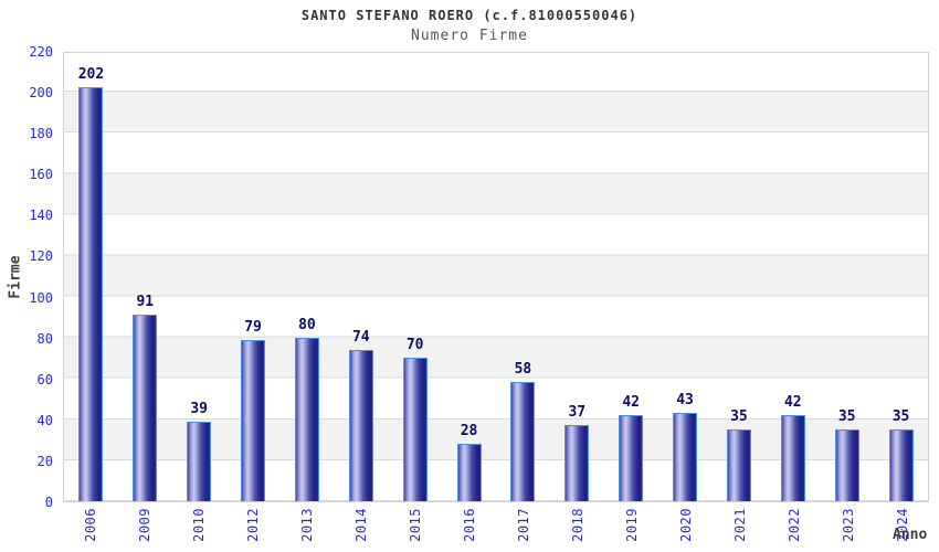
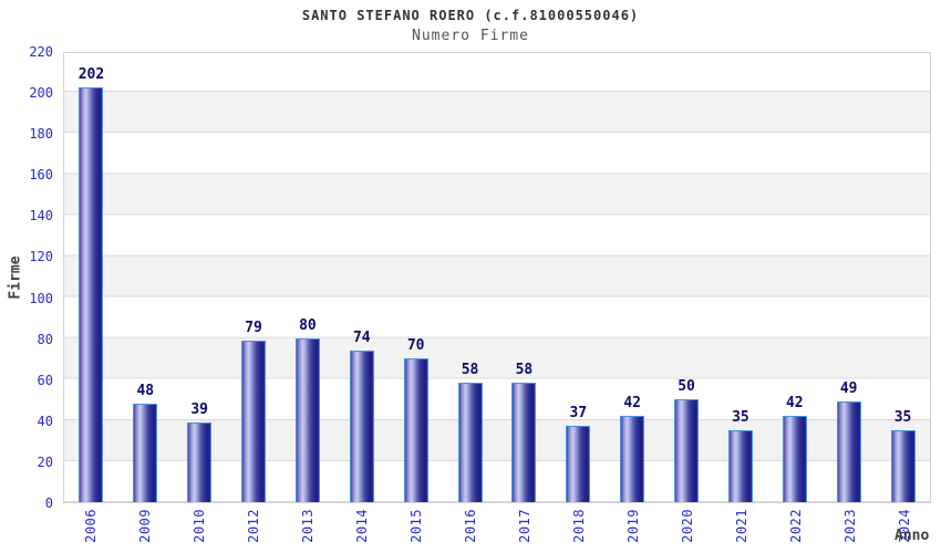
2009: 91 -> 48
2016: 28 -> 58
2020: 43 -> 50
2023: 35 -> 49
